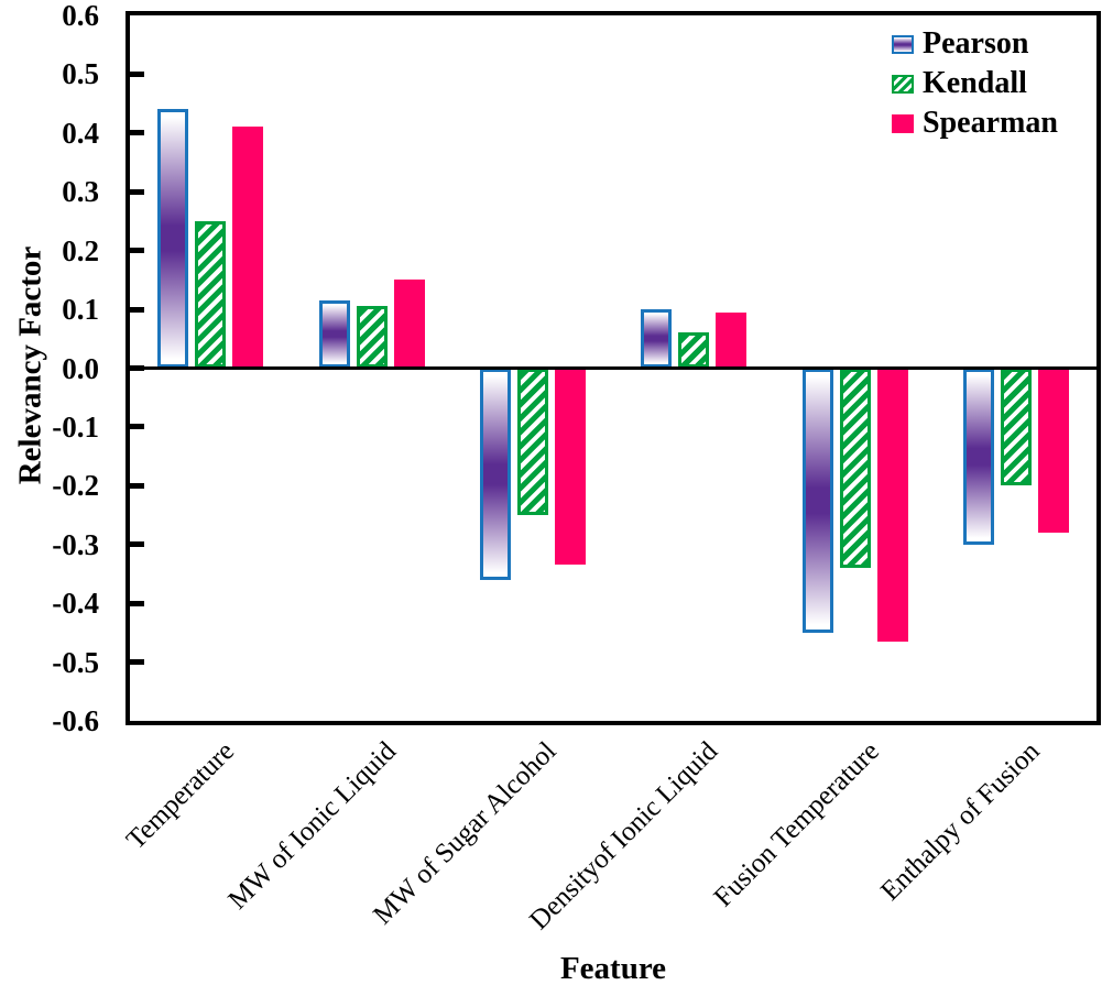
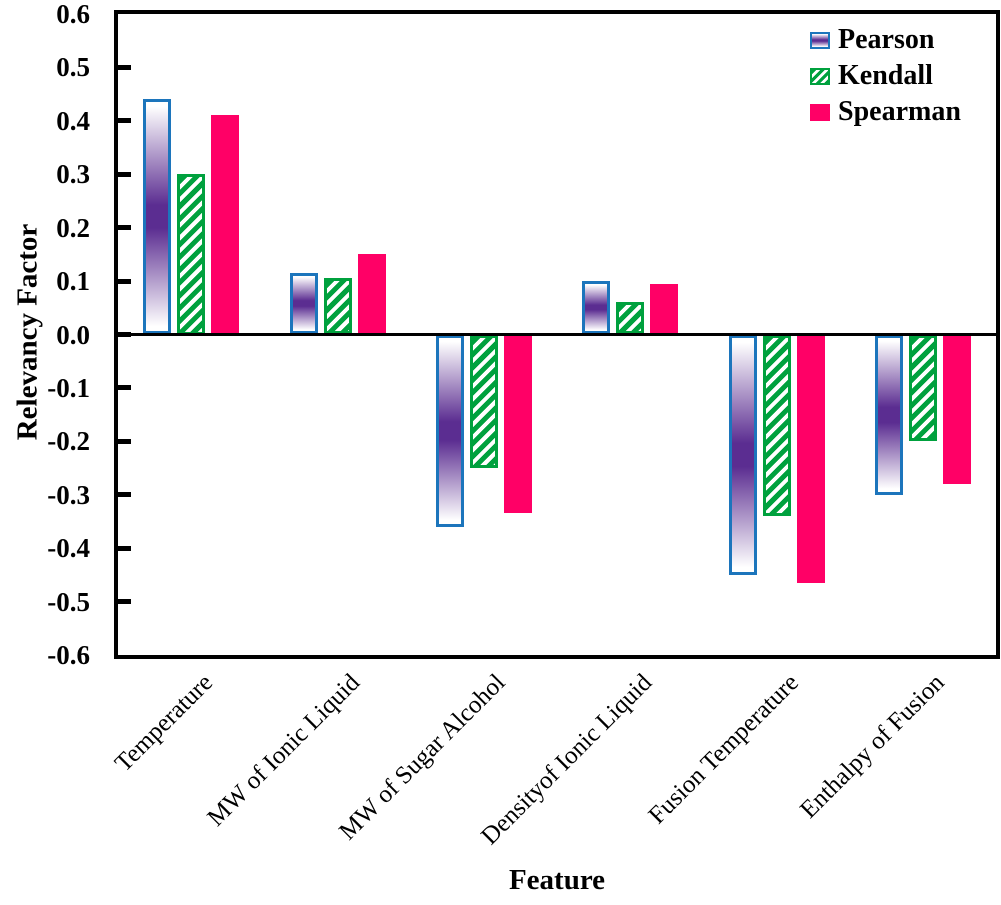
Kendall/Temperature: 0.25 -> 0.30
